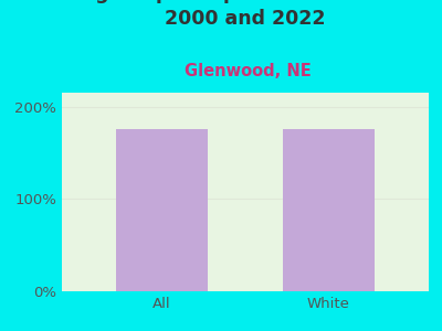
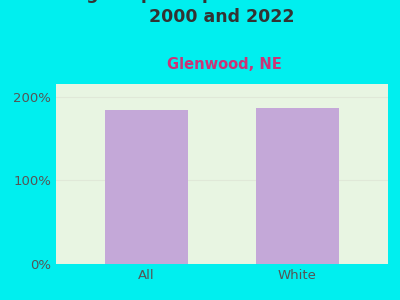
All: 175% -> 184%
White: 175% -> 186%
